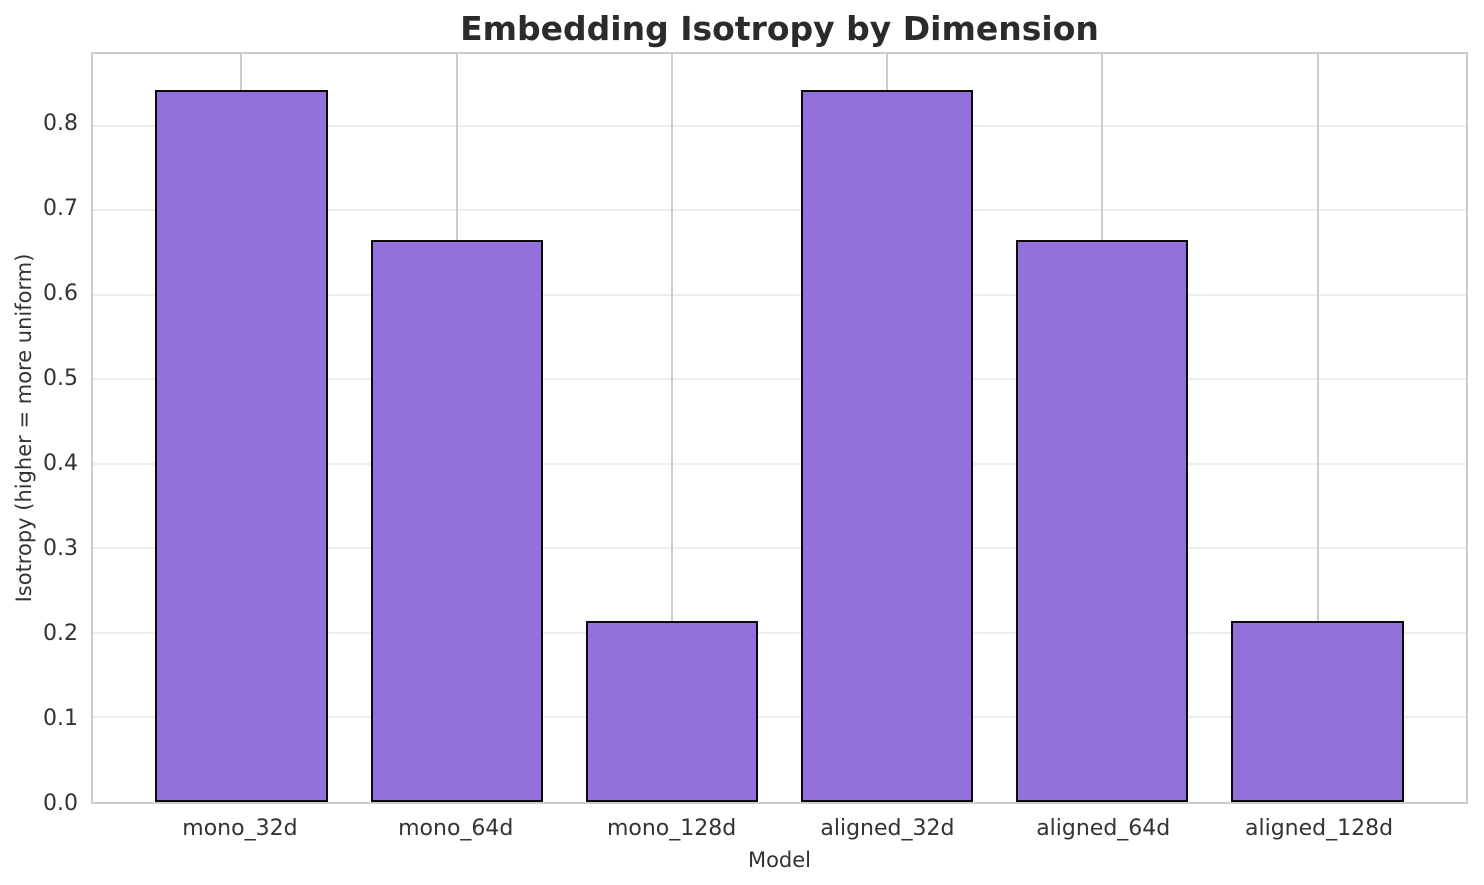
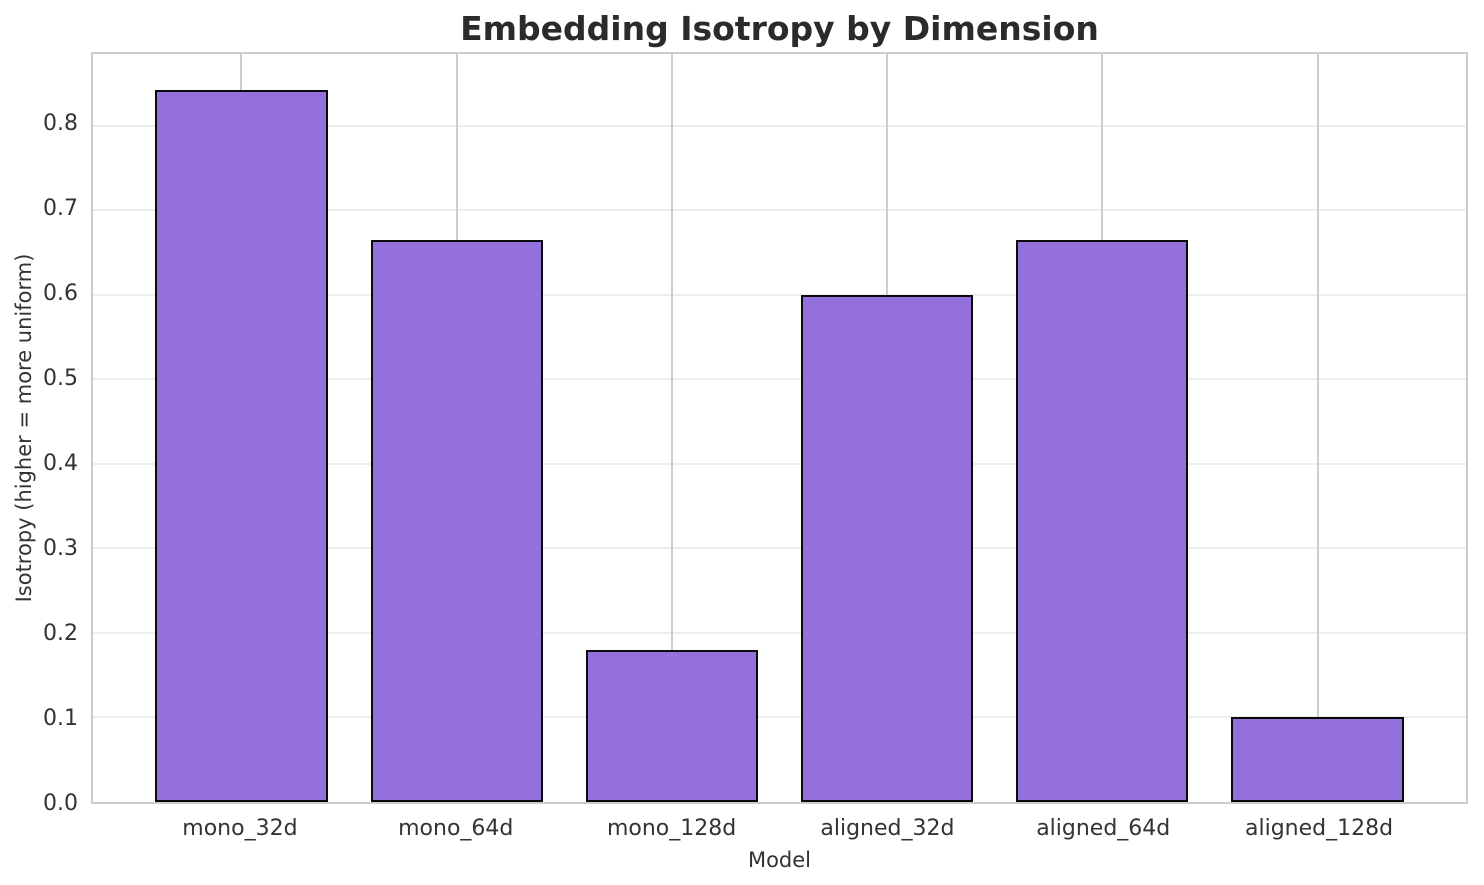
mono_128d: 0.21 -> 0.18
aligned_32d: 0.84 -> 0.60
aligned_128d: 0.21 -> 0.10
